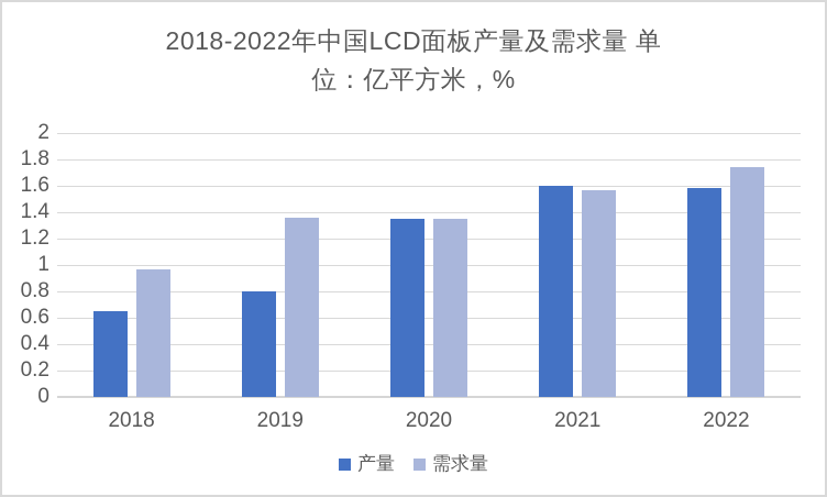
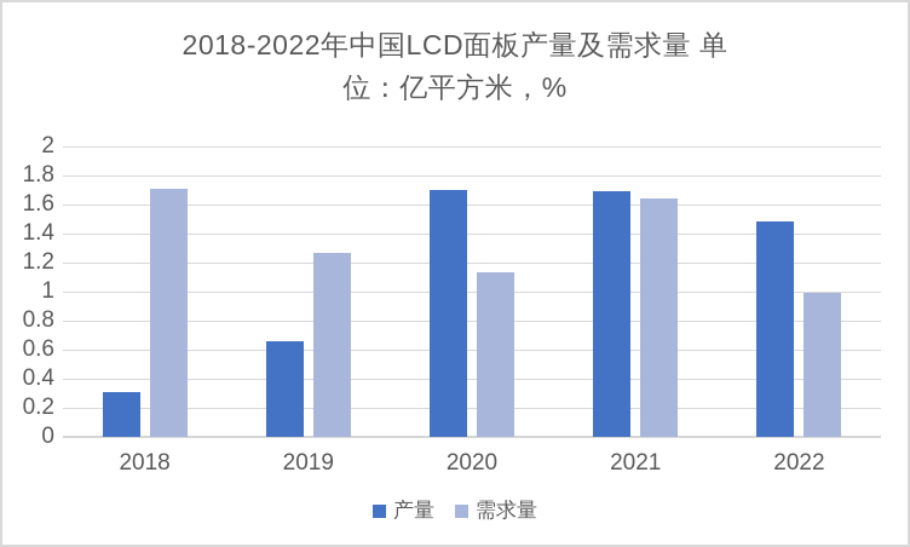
产量/2018: 0.65 -> 0.31
需求量/2018: 0.97 -> 1.71
产量/2019: 0.80 -> 0.66
需求量/2019: 1.36 -> 1.27
产量/2020: 1.35 -> 1.70
需求量/2020: 1.35 -> 1.13
产量/2021: 1.60 -> 1.69
需求量/2021: 1.57 -> 1.64
产量/2022: 1.58 -> 1.48
需求量/2022: 1.74 -> 0.99
